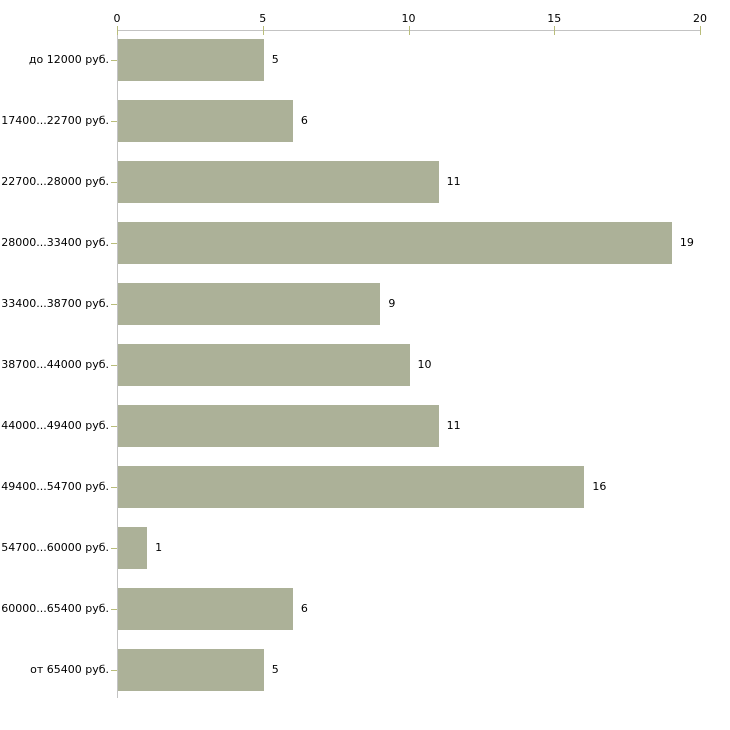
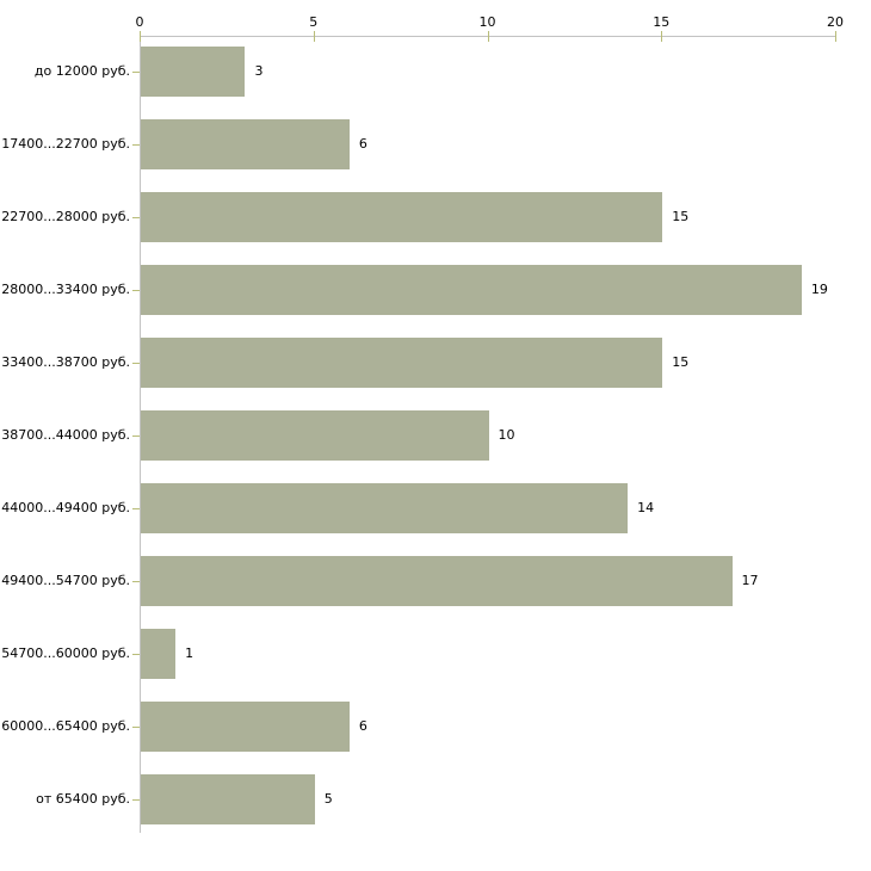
до 12000 руб.: 5 -> 3
22700...28000 руб.: 11 -> 15
33400...38700 руб.: 9 -> 15
44000...49400 руб.: 11 -> 14
49400...54700 руб.: 16 -> 17
